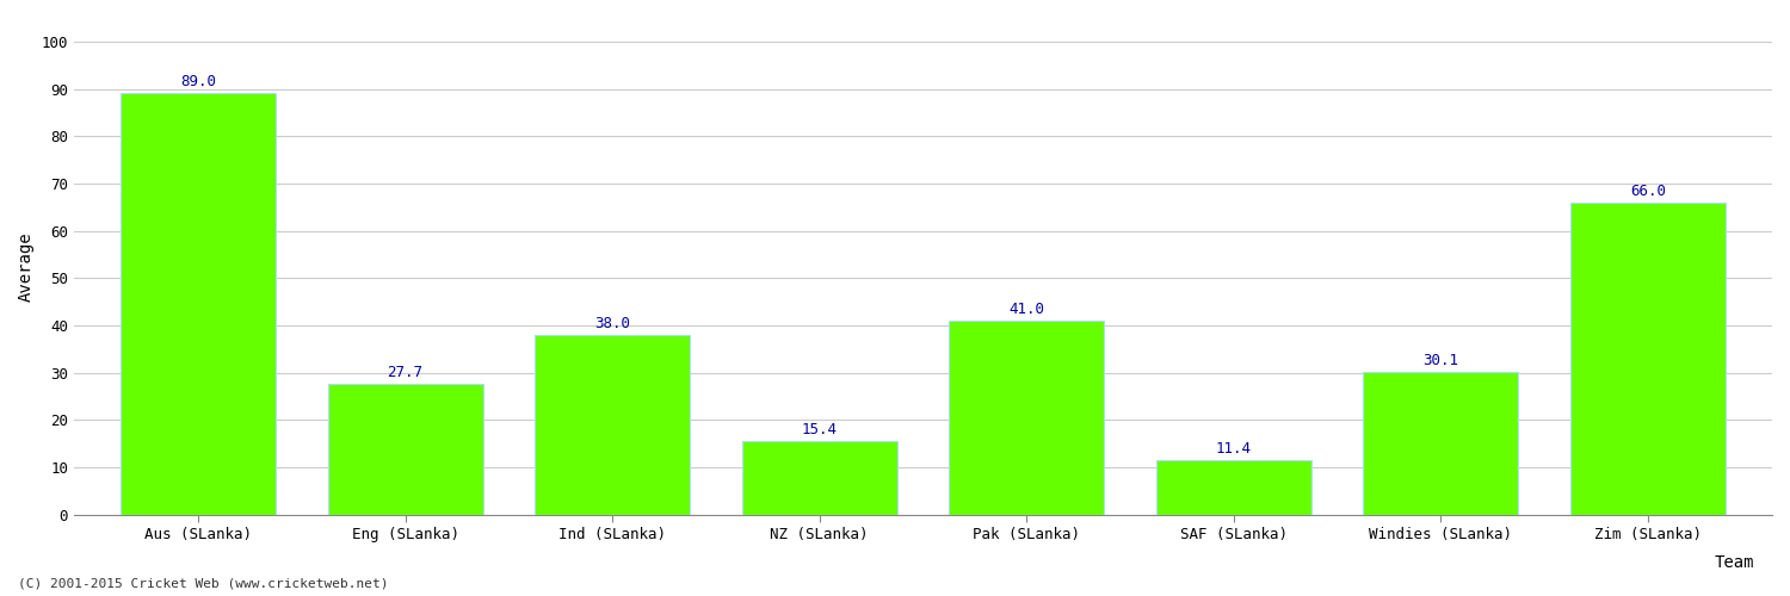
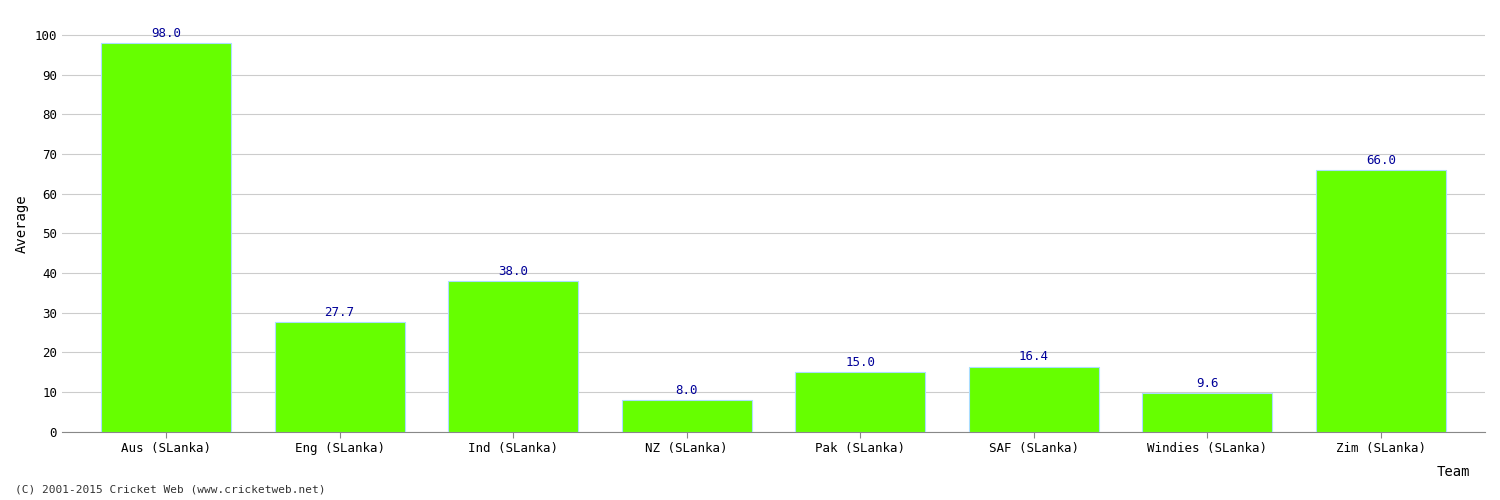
Aus (SLanka): 89.0 -> 98.0
NZ (SLanka): 15.4 -> 8.0
Pak (SLanka): 41.0 -> 15.0
SAF (SLanka): 11.4 -> 16.4
Windies (SLanka): 30.1 -> 9.6
